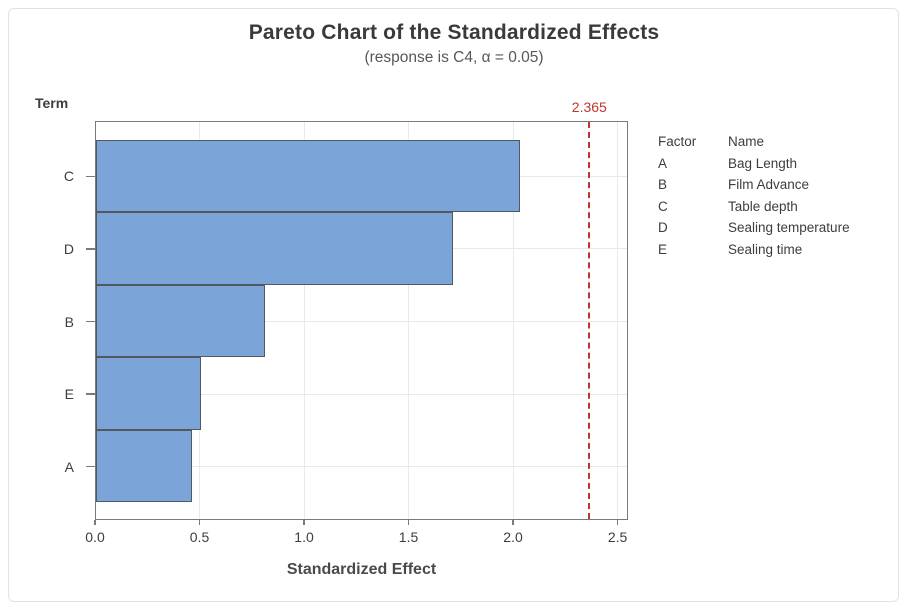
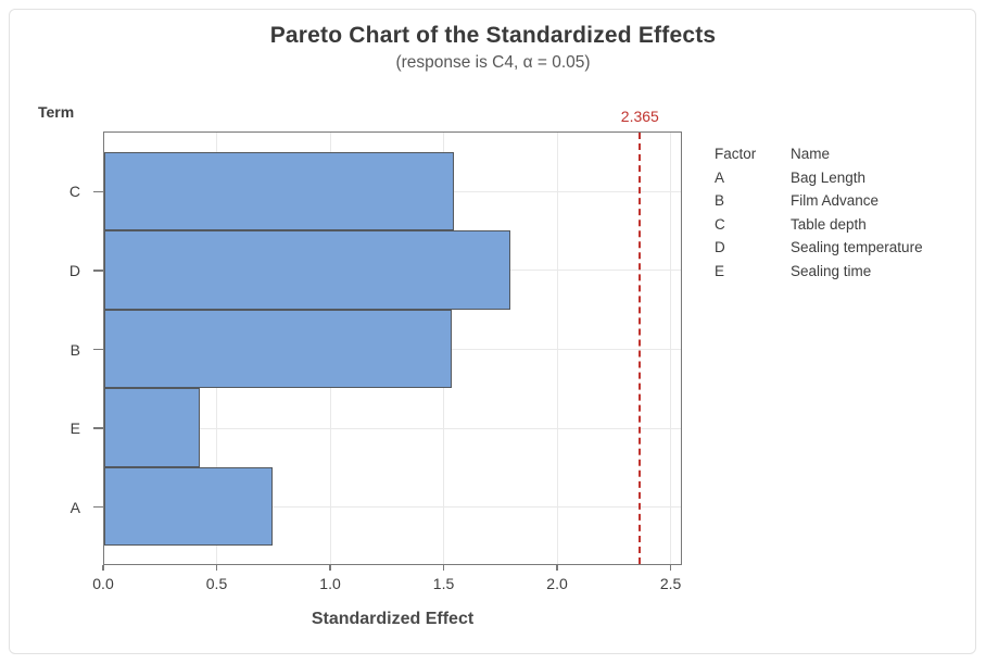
C: 2.03 -> 1.54
D: 1.71 -> 1.79
B: 0.81 -> 1.53
E: 0.50 -> 0.42
A: 0.46 -> 0.74
